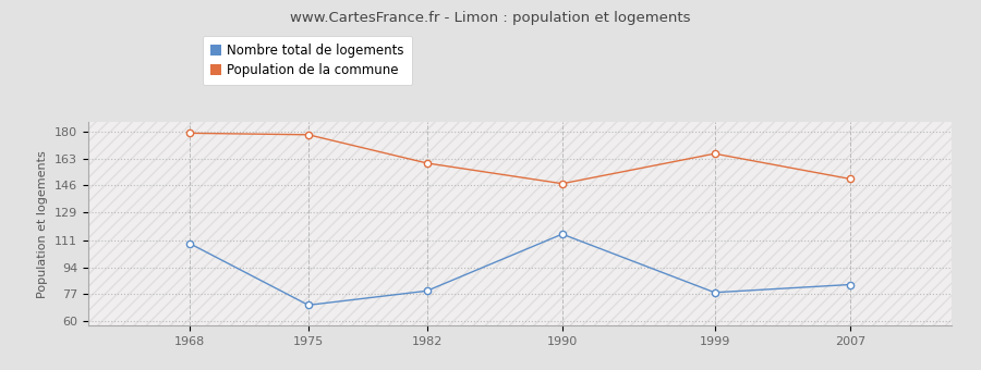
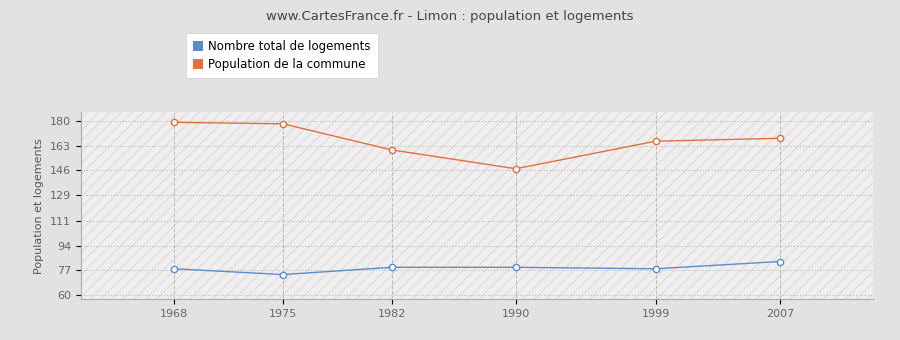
Nombre total de logements/1968: 109 -> 78
Nombre total de logements/1975: 70 -> 74
Nombre total de logements/1990: 115 -> 79
Population de la commune/2007: 150 -> 168
